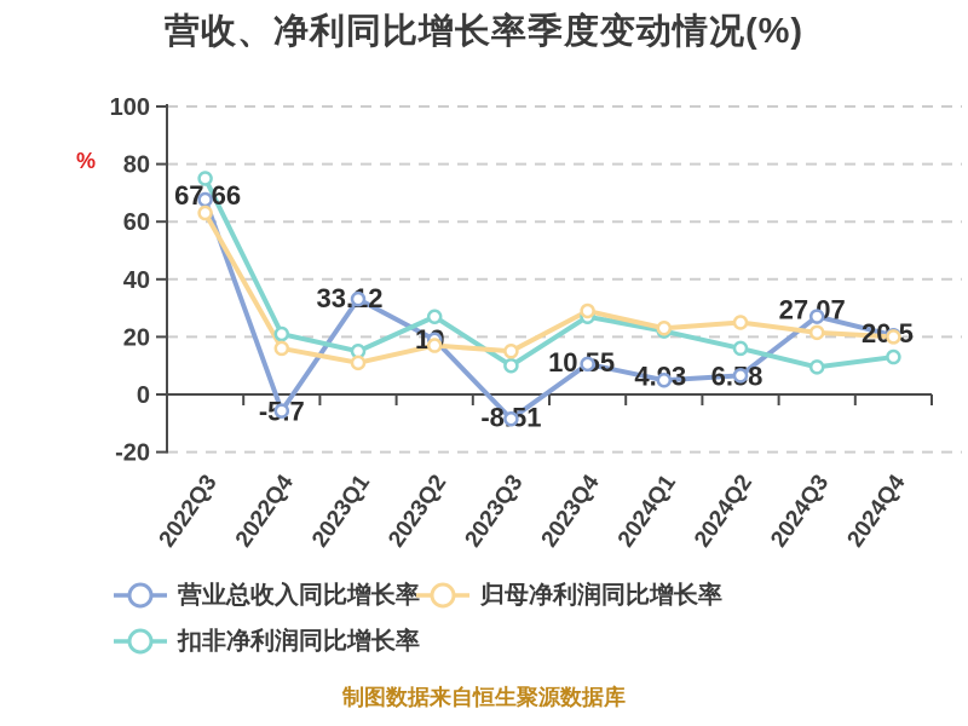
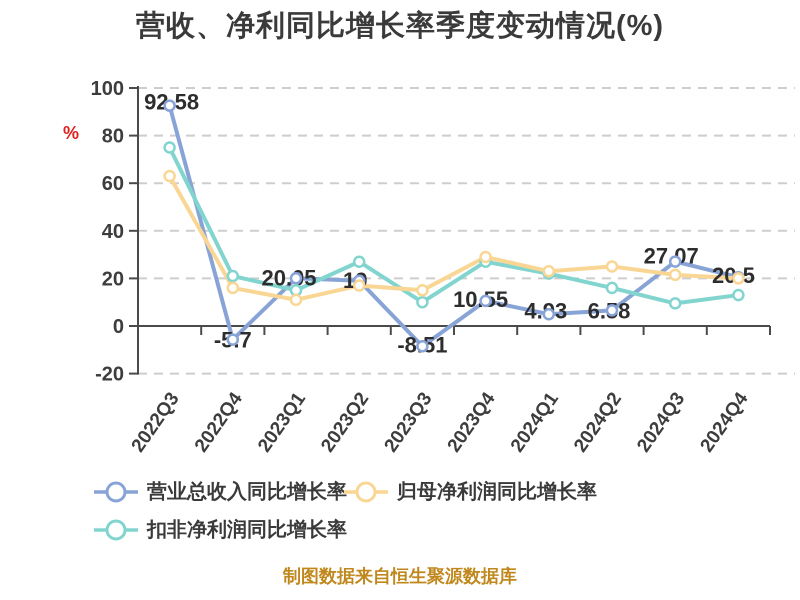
营业总收入同比增长率/2022Q3: 67.66 -> 92.58
营业总收入同比增长率/2023Q1: 33.12 -> 20.05
